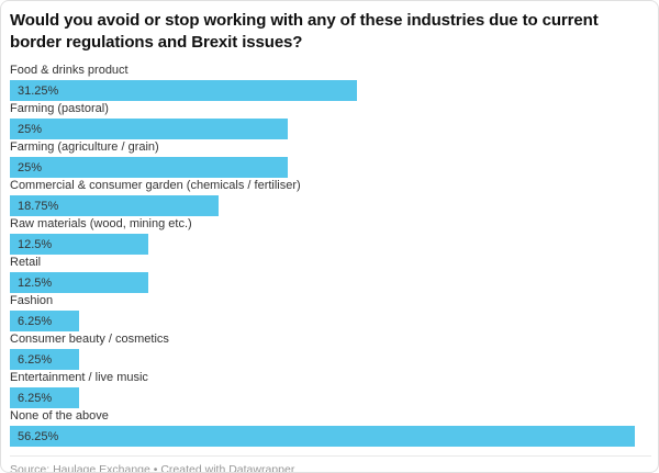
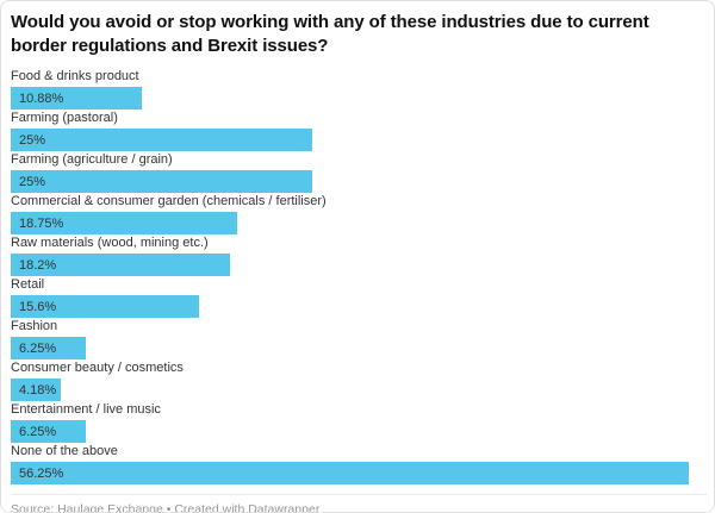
Food & drinks product: 31.25% -> 10.88%
Raw materials (wood, mining etc.): 12.5% -> 18.2%
Retail: 12.5% -> 15.6%
Consumer beauty / cosmetics: 6.25% -> 4.18%
